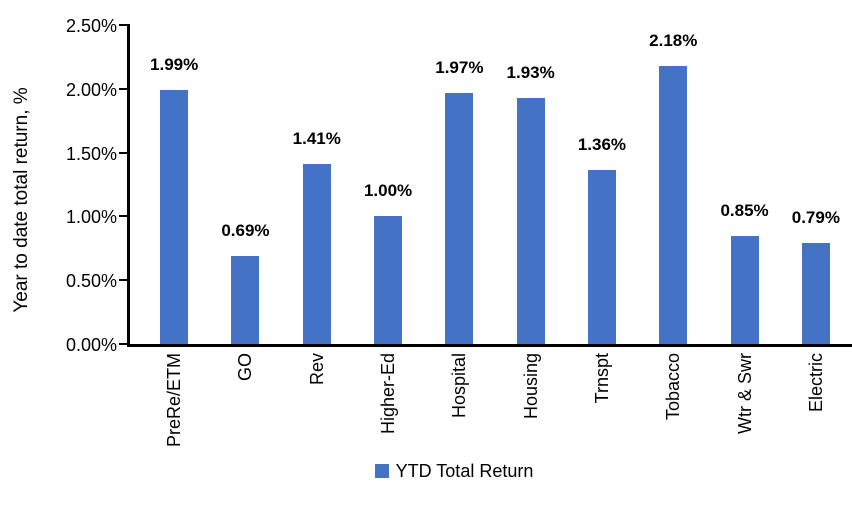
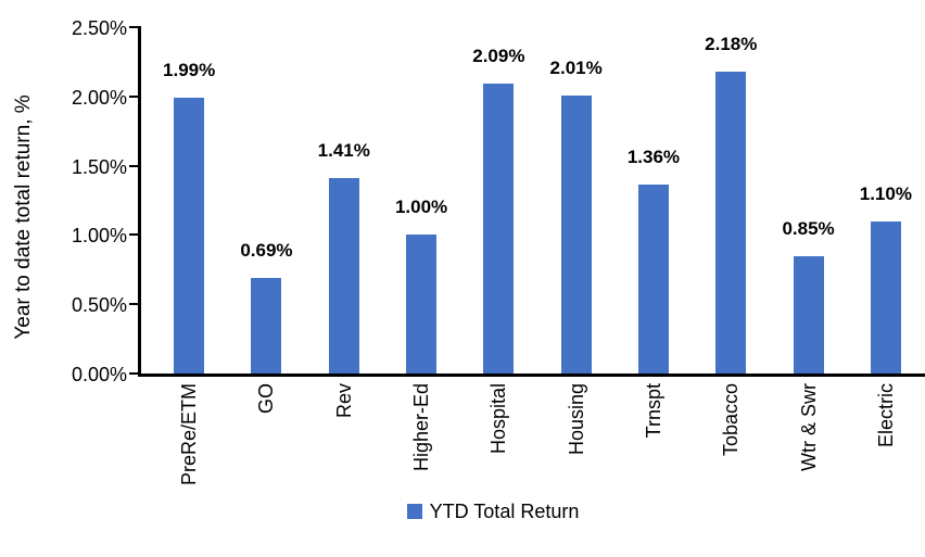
Hospital: 1.97% -> 2.09%
Housing: 1.93% -> 2.01%
Electric: 0.79% -> 1.10%
